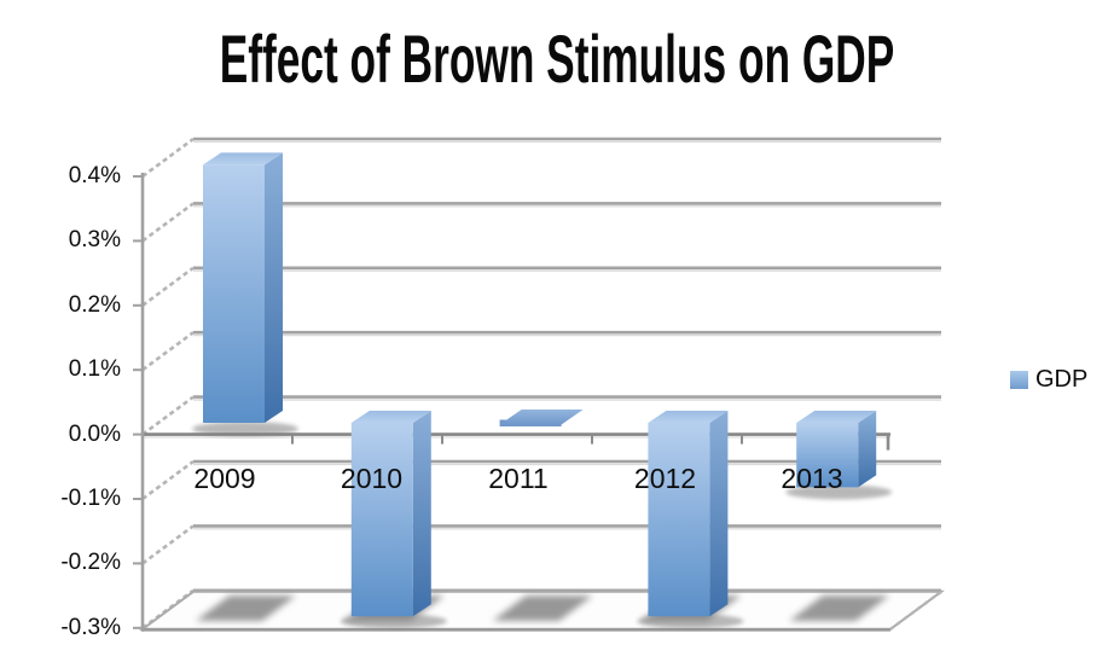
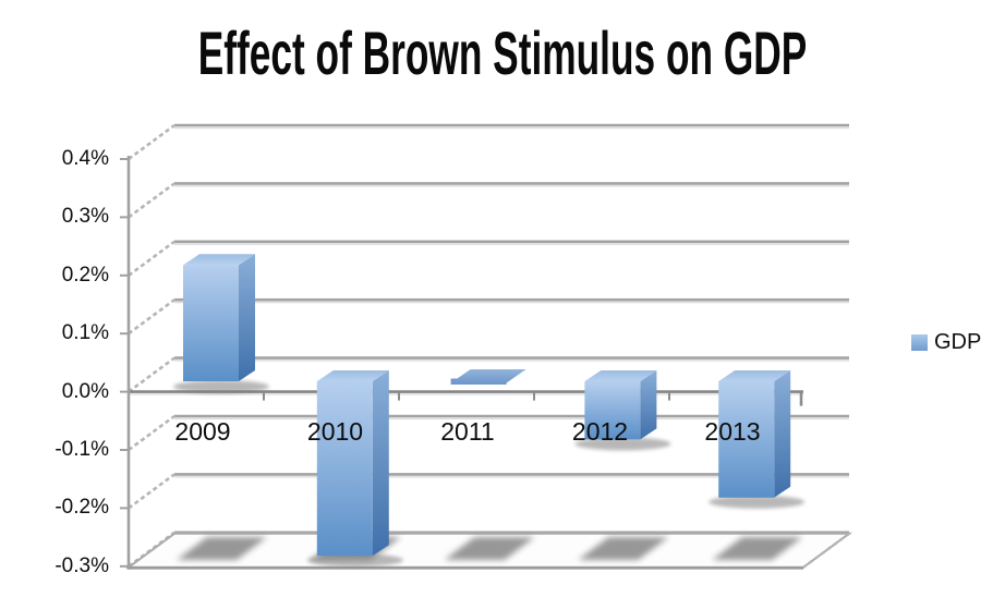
2009: 0.4% -> 0.2%
2012: -0.3% -> -0.1%
2013: -0.1% -> -0.2%
